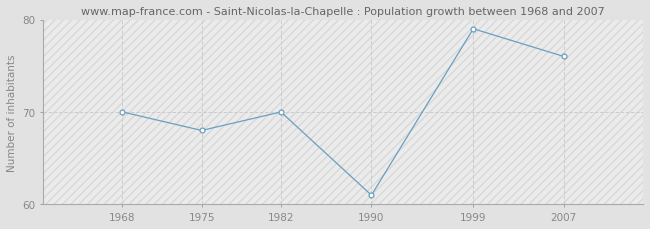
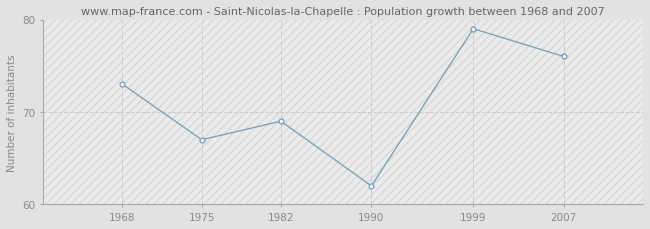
1968: 70 -> 73
1975: 68 -> 67
1982: 70 -> 69
1990: 61 -> 62
